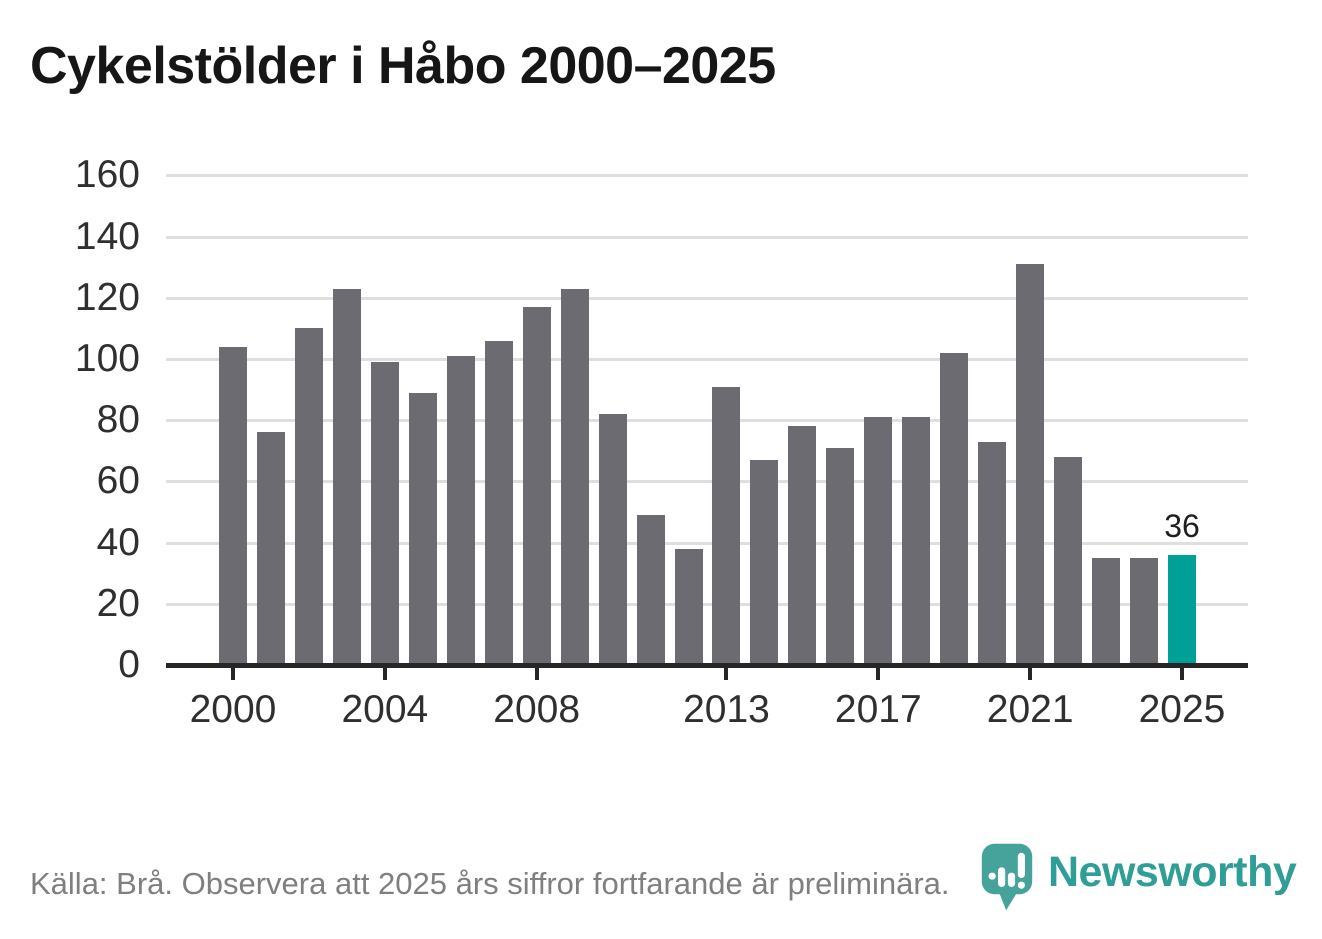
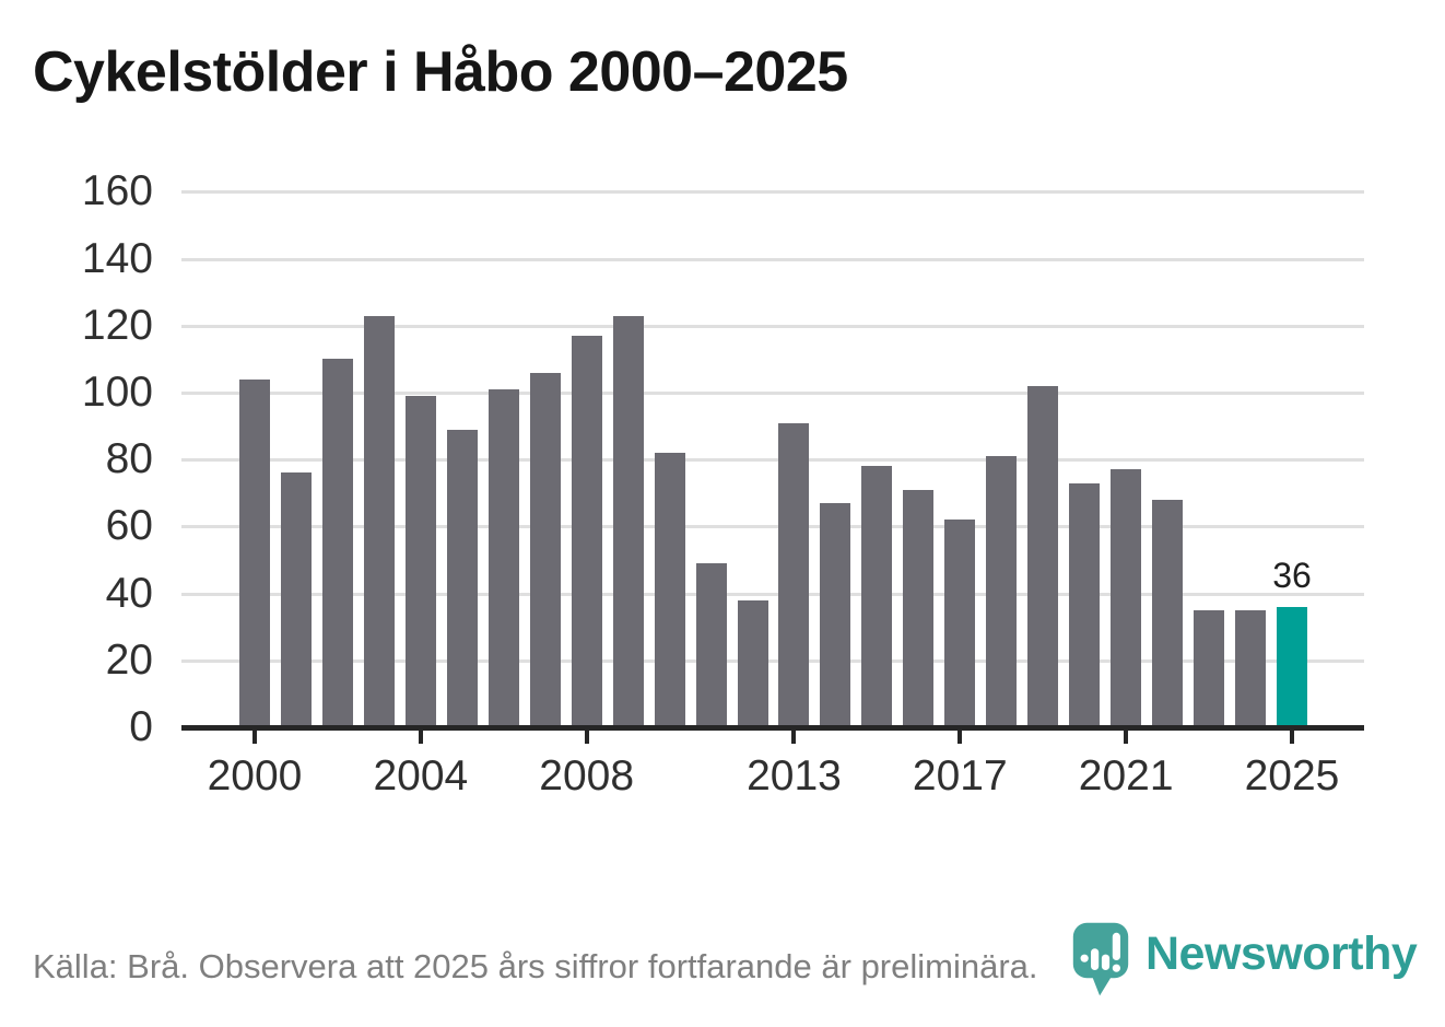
2017: 81 -> 62
2021: 131 -> 77
